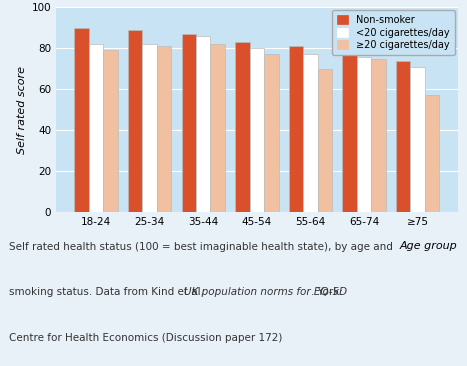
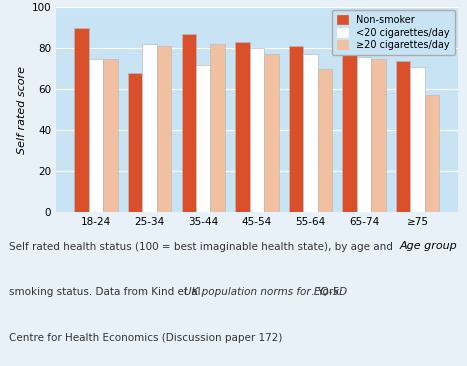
<20 cigarettes/day/18-24: 82 -> 75
≥20 cigarettes/day/18-24: 79 -> 75
Non-smoker/25-34: 89 -> 68
<20 cigarettes/day/35-44: 86 -> 72
